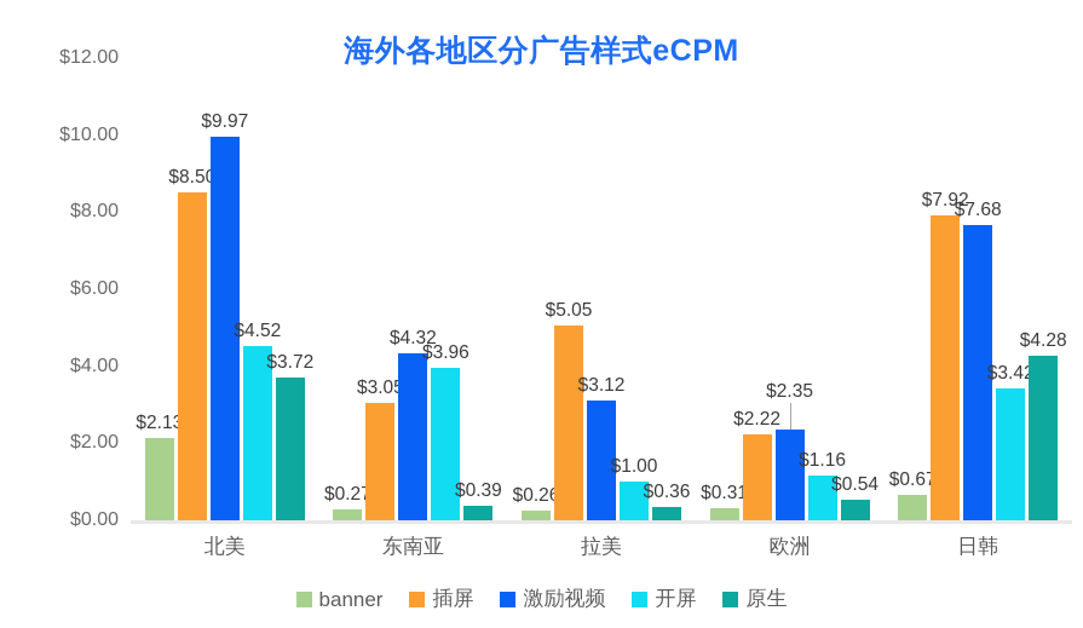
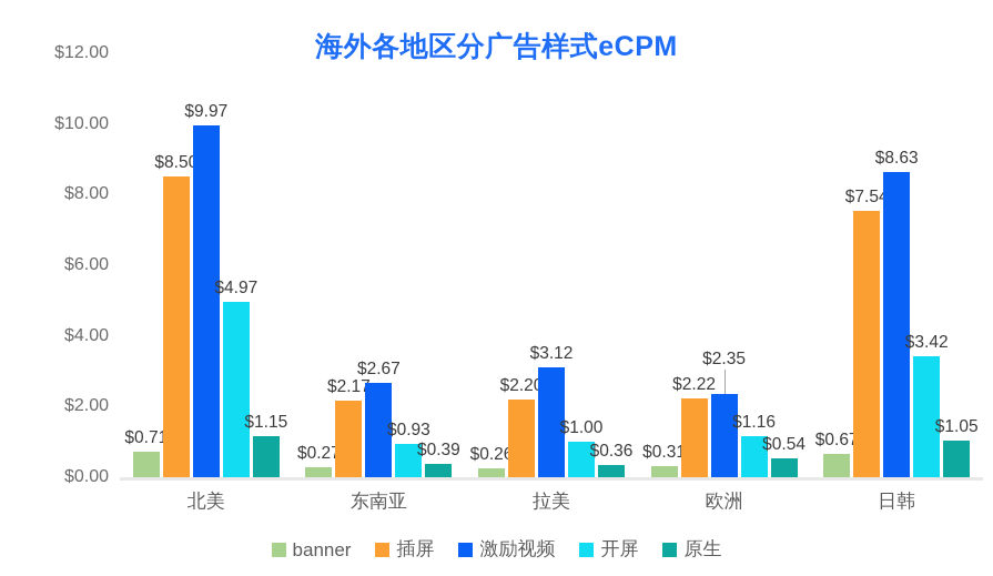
banner/北美: $2.13 -> $0.71
开屏/北美: $4.52 -> $4.97
原生/北美: $3.72 -> $1.15
插屏/东南亚: $3.05 -> $2.17
激励视频/东南亚: $4.32 -> $2.67
开屏/东南亚: $3.96 -> $0.93
插屏/拉美: $5.05 -> $2.20
插屏/日韩: $7.92 -> $7.54
激励视频/日韩: $7.68 -> $8.63
原生/日韩: $4.28 -> $1.05
